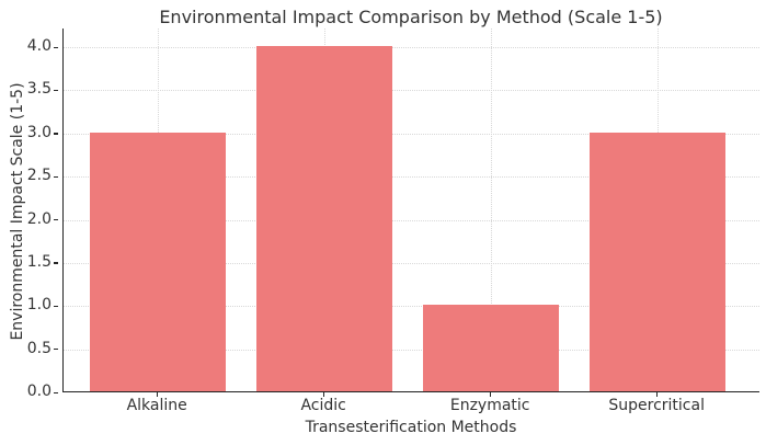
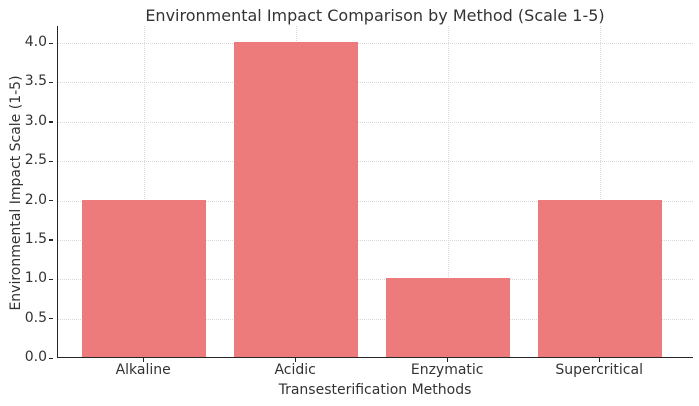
Alkaline: 3 -> 2
Supercritical: 3 -> 2
